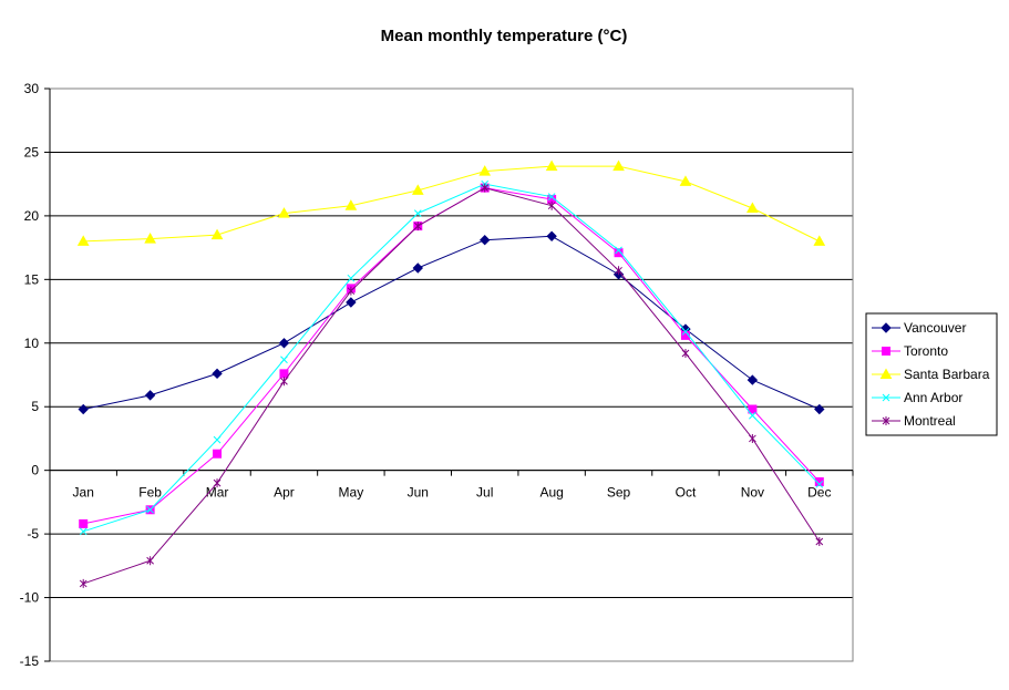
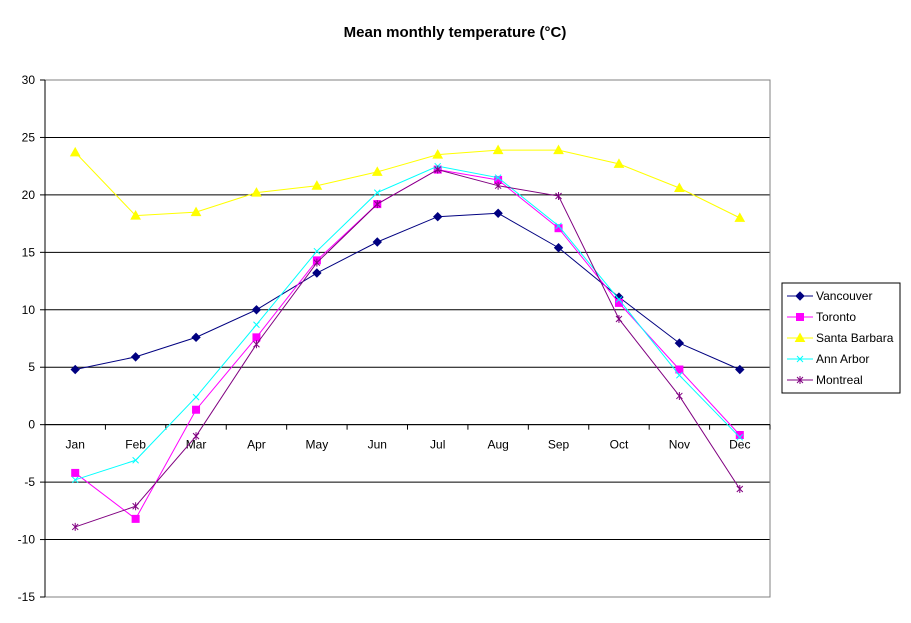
Santa Barbara/Jan: 18.0 -> 23.7
Toronto/Feb: -3.1 -> -8.2
Montreal/Sep: 15.7 -> 19.9
